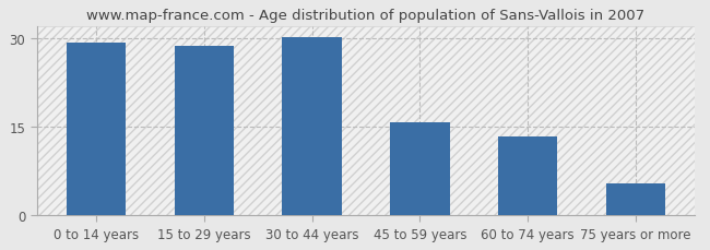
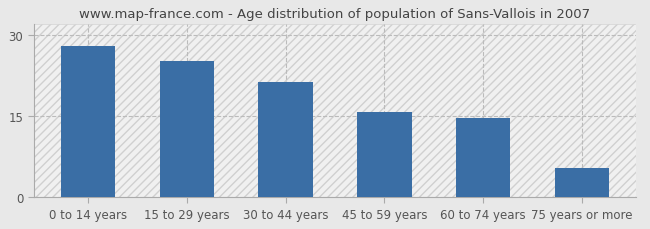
0 to 14 years: 29.3 -> 28.0
15 to 29 years: 28.7 -> 25.2
30 to 44 years: 30.2 -> 21.4
60 to 74 years: 13.3 -> 14.6
